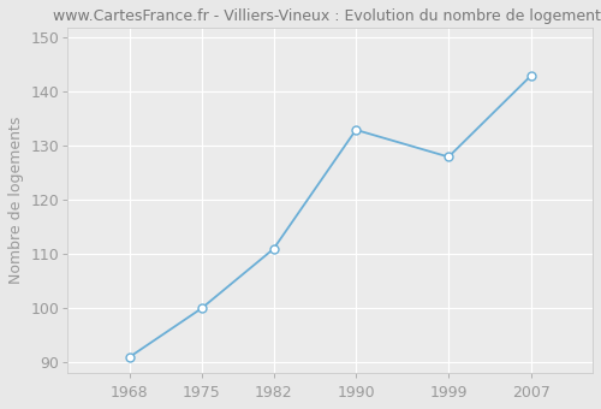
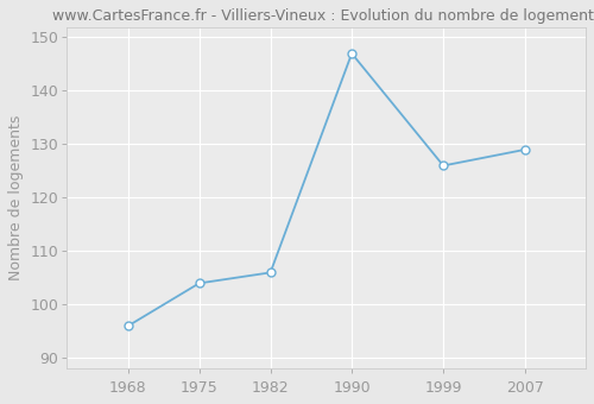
1968: 91 -> 96
1975: 100 -> 104
1982: 111 -> 106
1990: 133 -> 147
1999: 128 -> 126
2007: 143 -> 129
